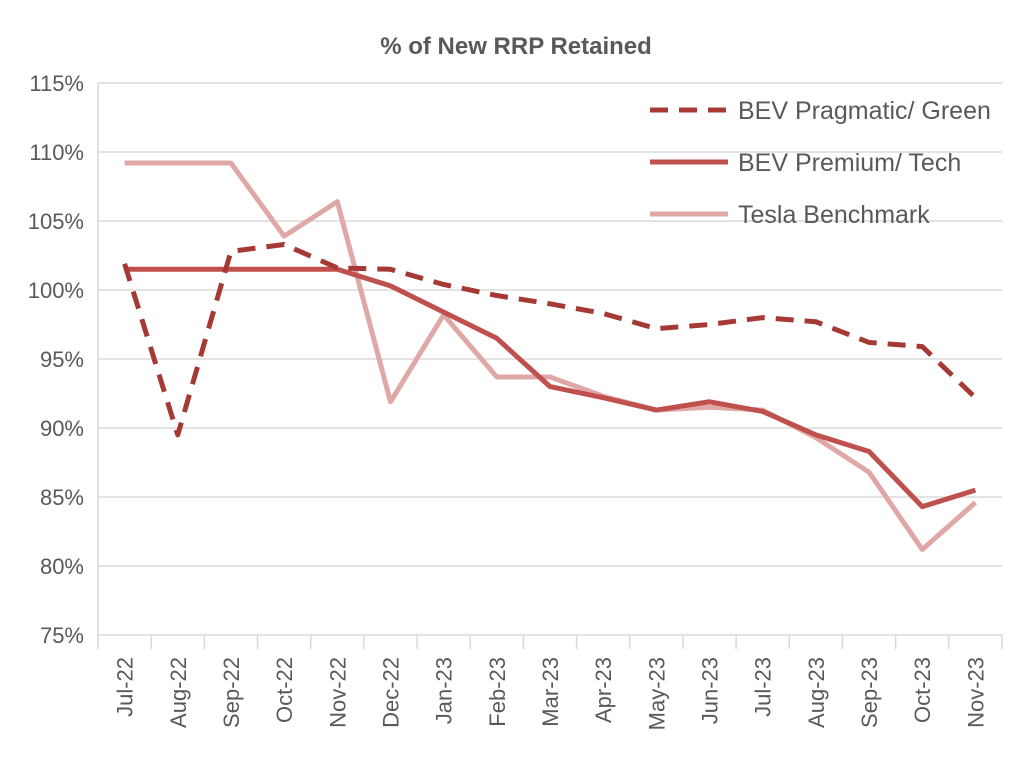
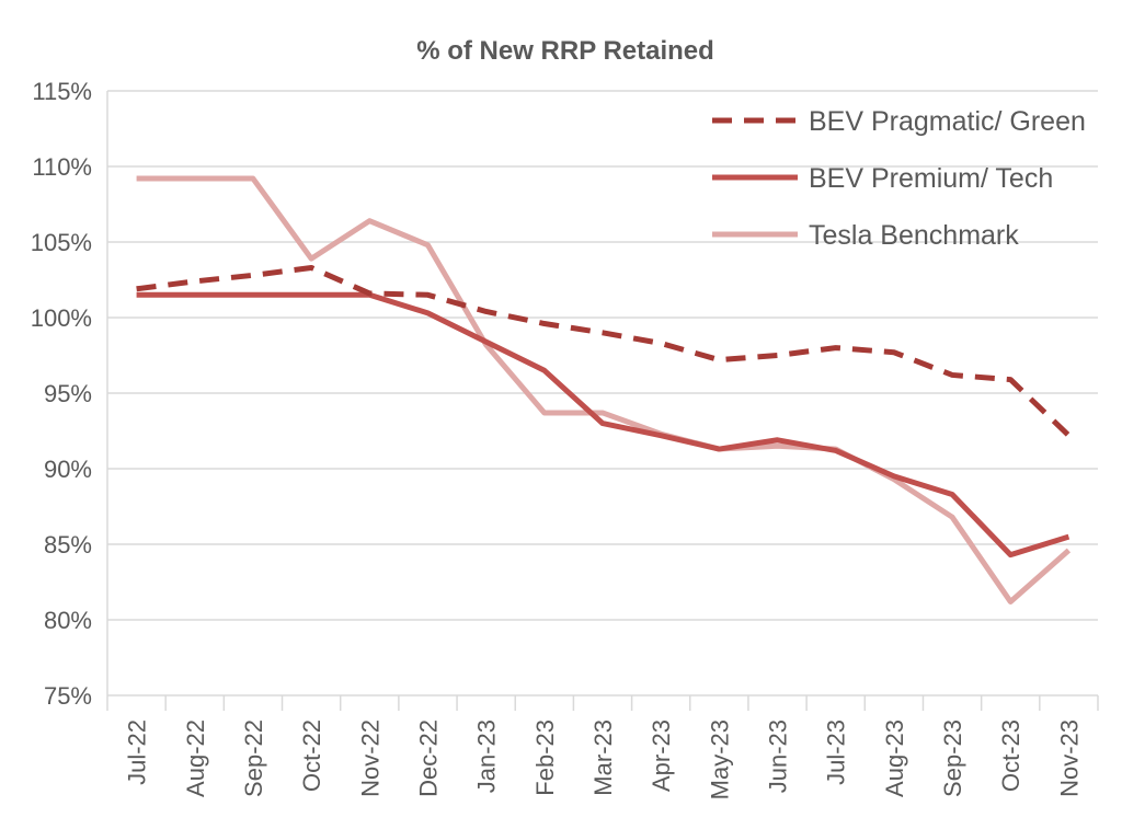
BEV Pragmatic/ Green/Aug-22: 89.5% -> 102.4%
Tesla Benchmark/Dec-22: 91.9% -> 104.8%
